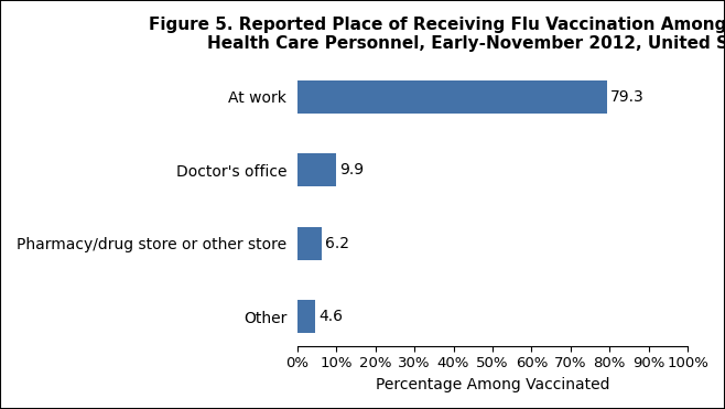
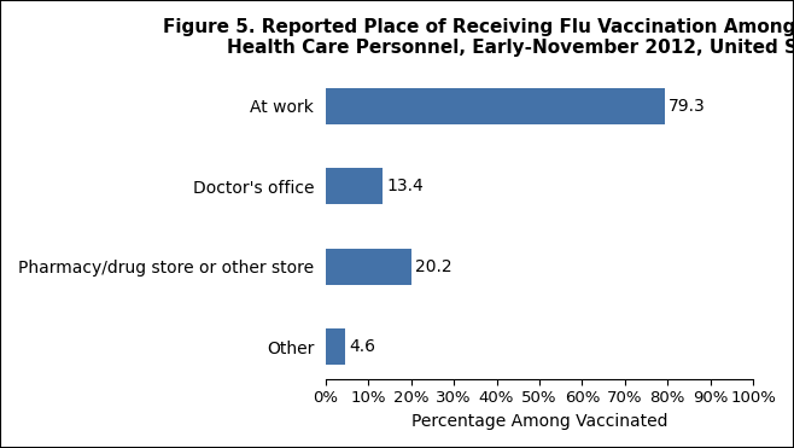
Doctor's office: 9.9 -> 13.4
Pharmacy/drug store or other store: 6.2 -> 20.2
